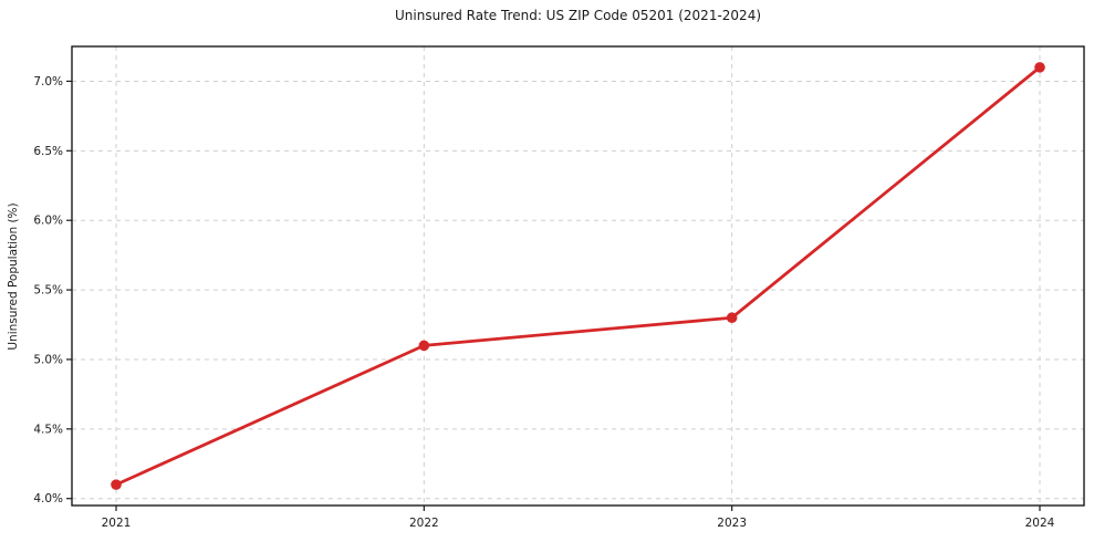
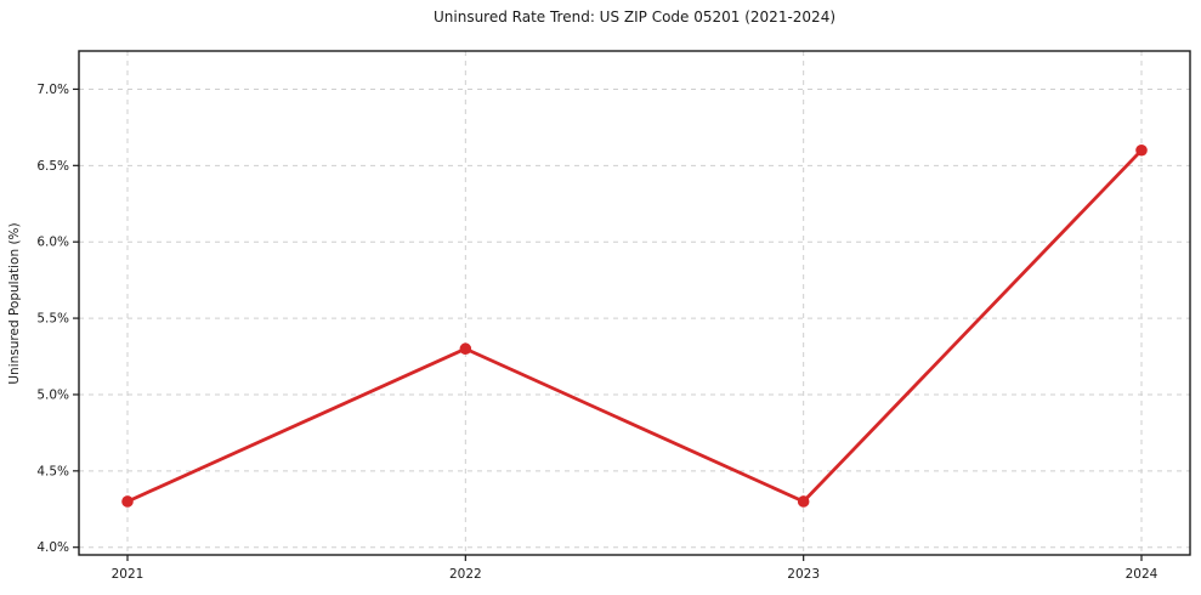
2021: 4.1% -> 4.3%
2022: 5.1% -> 5.3%
2023: 5.3% -> 4.3%
2024: 7.1% -> 6.6%
